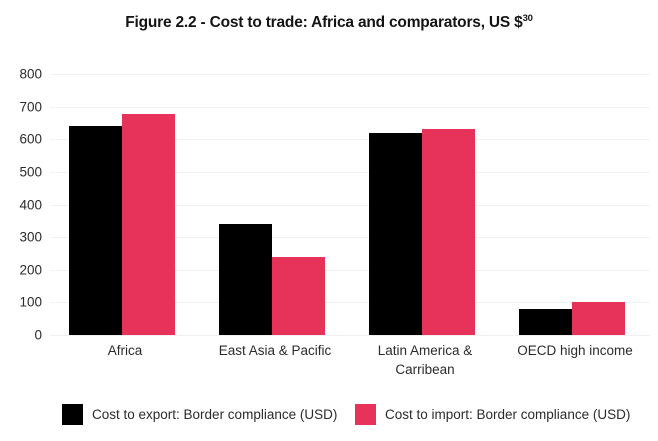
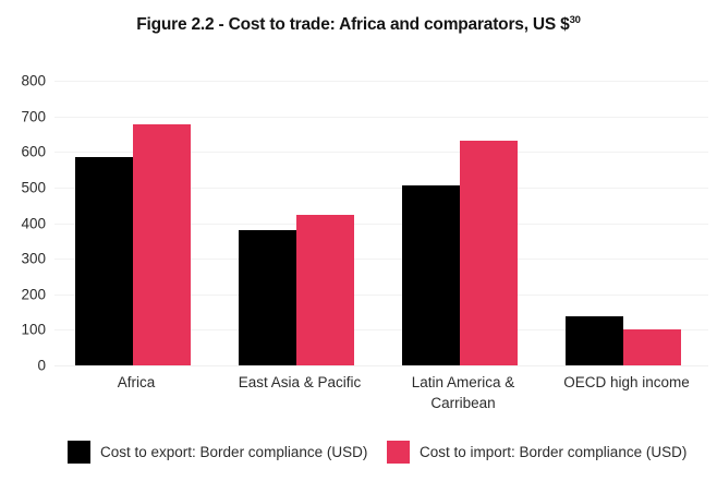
Cost to export: Border compliance (USD)/Africa: 640 -> 580
Cost to export: Border compliance (USD)/East Asia & Pacific: 340 -> 380
Cost to import: Border compliance (USD)/East Asia & Pacific: 240 -> 420
Cost to export: Border compliance (USD)/Latin America & Carribean: 620 -> 510
Cost to export: Border compliance (USD)/OECD high income: 80 -> 140
